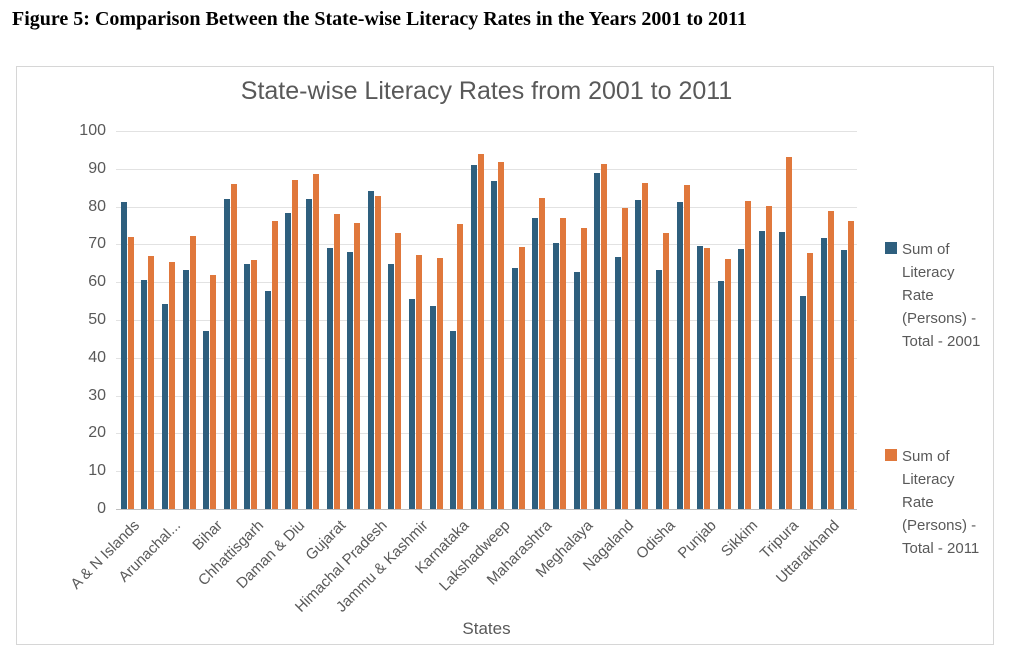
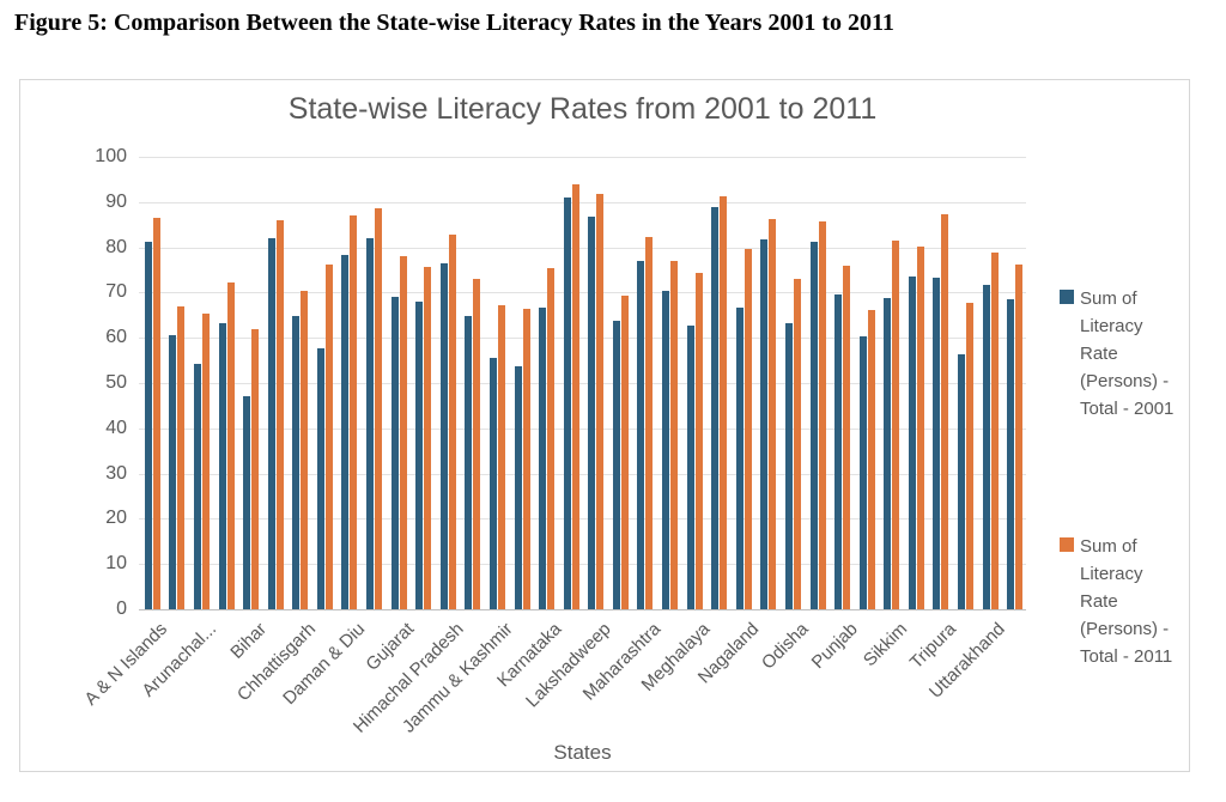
Sum of Literacy Rate (Persons) - Total - 2011/A & N Islands: 72 -> 87
Sum of Literacy Rate (Persons) - Total - 2011/Chhattisgarh: 66 -> 70
Sum of Literacy Rate (Persons) - Total - 2001/Himachal Pradesh: 84 -> 76
Sum of Literacy Rate (Persons) - Total - 2001/Karnataka: 47 -> 67
Sum of Literacy Rate (Persons) - Total - 2011/Punjab: 69 -> 76
Sum of Literacy Rate (Persons) - Total - 2011/Tripura: 93 -> 87
